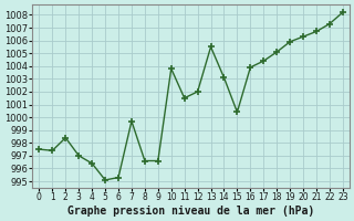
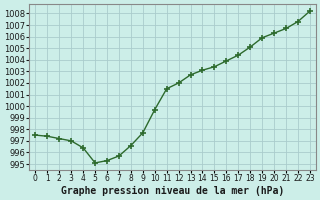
2: 998.4 -> 997.2
7: 999.7 -> 995.7
9: 996.6 -> 997.7
10: 1003.8 -> 999.7
13: 1005.5 -> 1002.7
15: 1000.4 -> 1003.4
